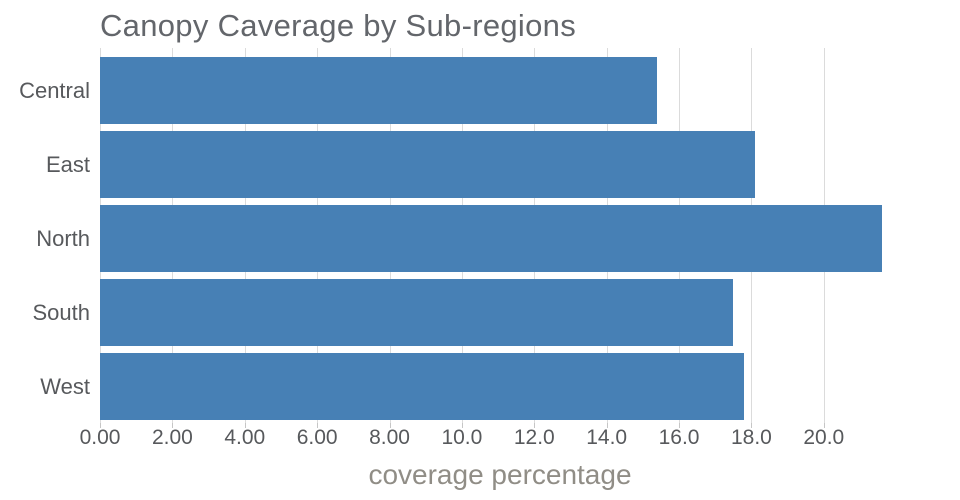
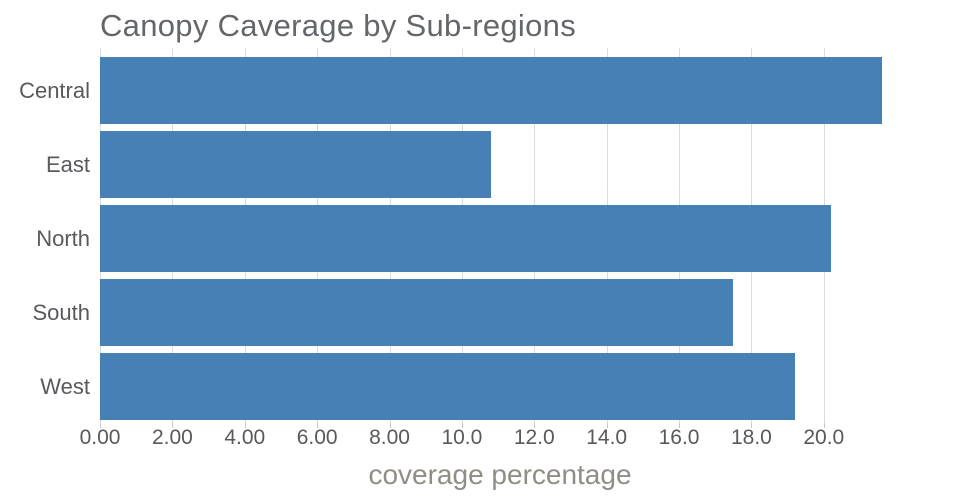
Central: 15.4 -> 21.6
East: 18.1 -> 10.8
North: 21.6 -> 20.2
West: 17.8 -> 19.2
